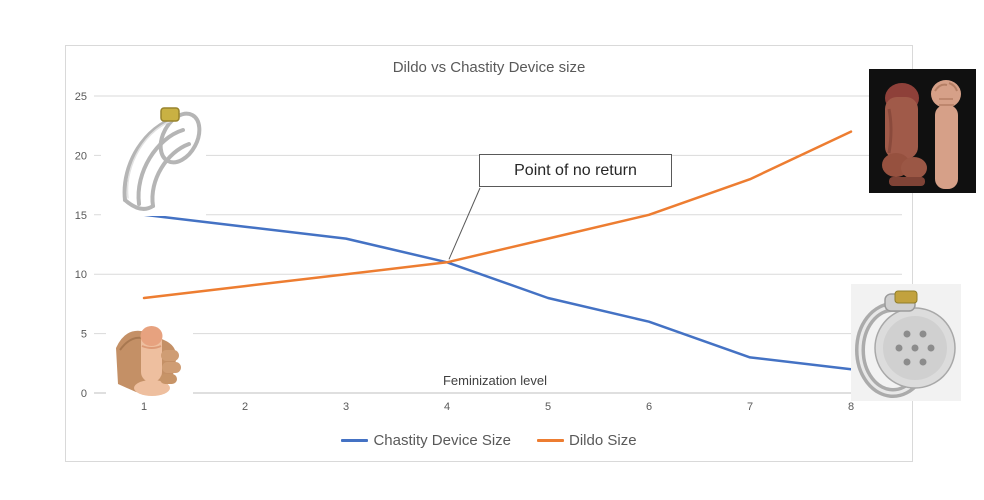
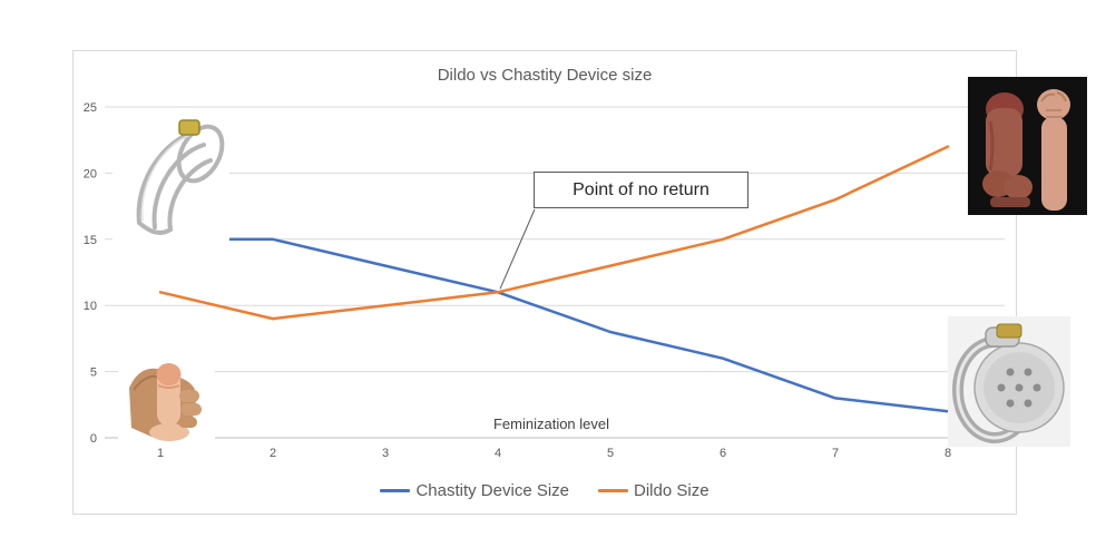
Dildo Size/1: 8 -> 11
Chastity Device Size/2: 14 -> 15
